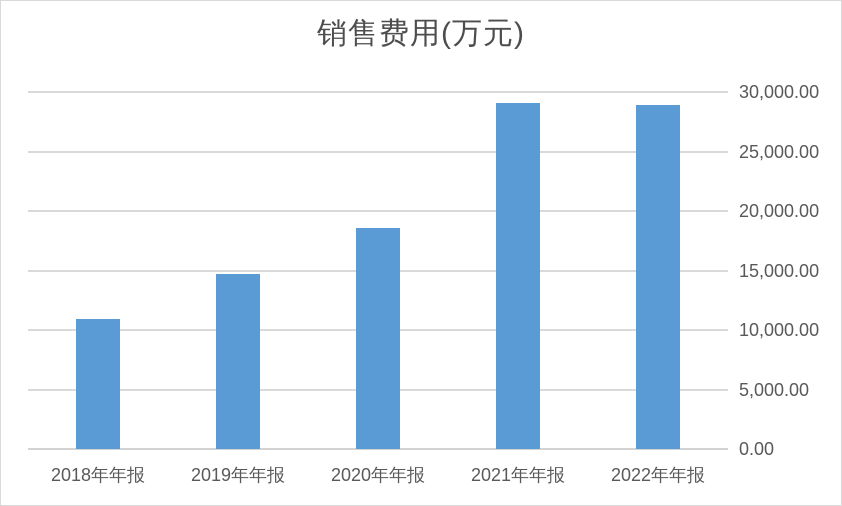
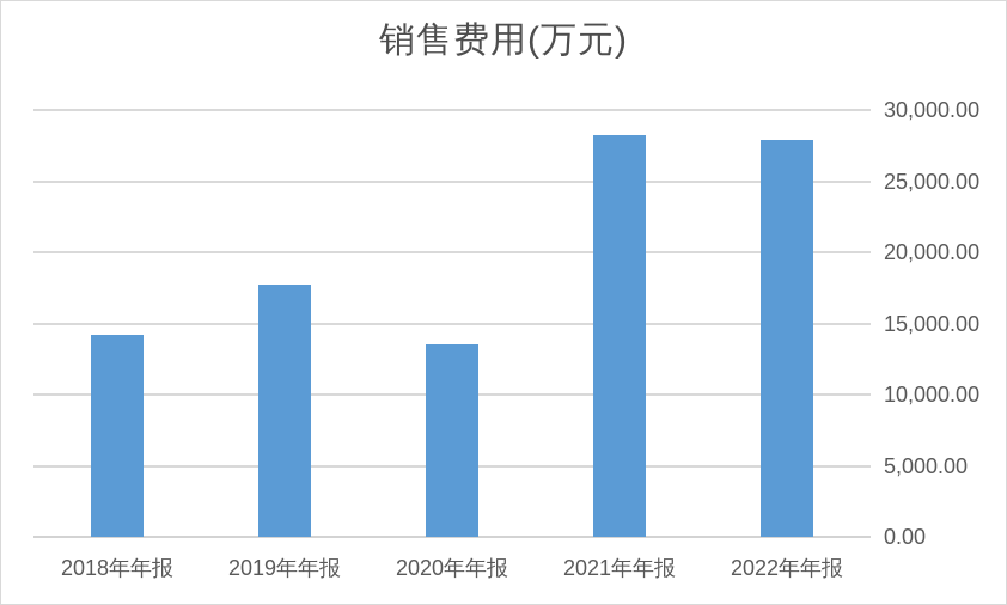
2018年年报: 10900 -> 14200
2019年年报: 14700 -> 17700
2020年年报: 18600 -> 13500
2021年年报: 29100 -> 28200
2022年年报: 28900 -> 27900
